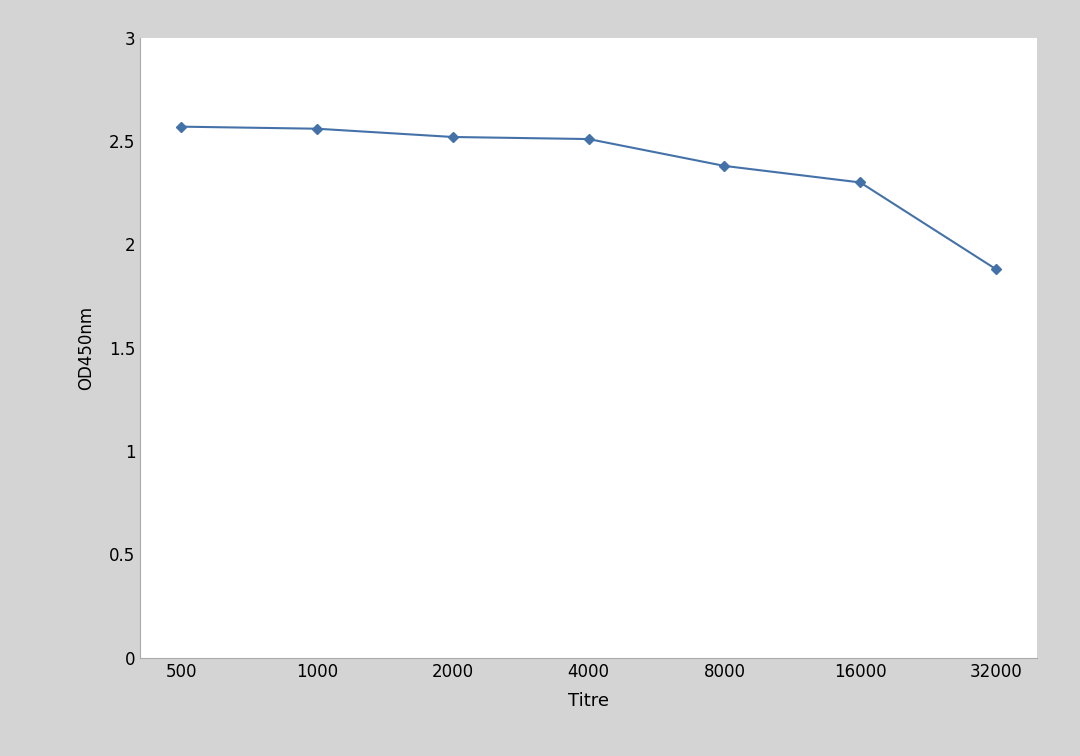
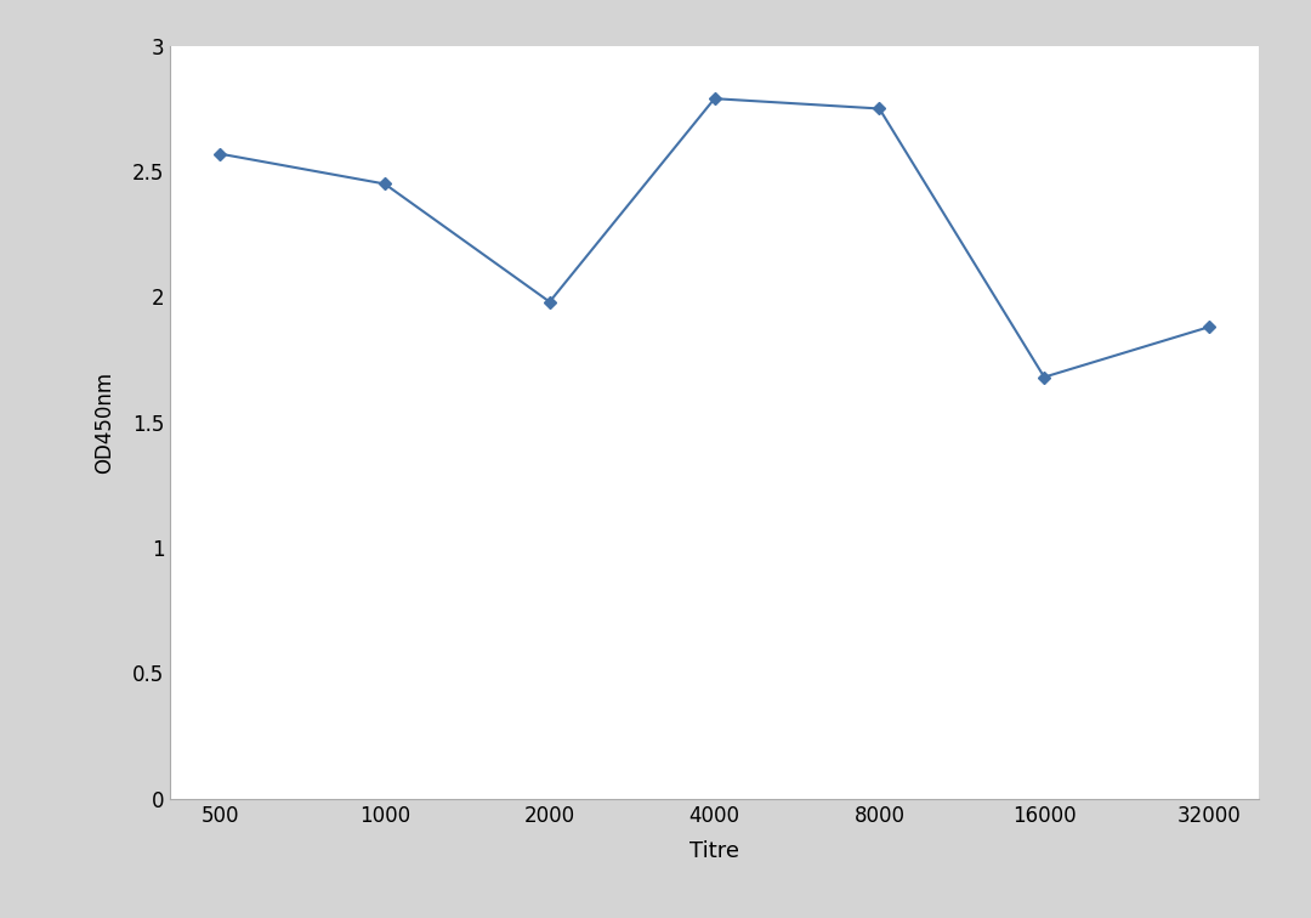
1000: 2.56 -> 2.45
2000: 2.52 -> 1.98
4000: 2.51 -> 2.79
8000: 2.38 -> 2.75
16000: 2.30 -> 1.68
